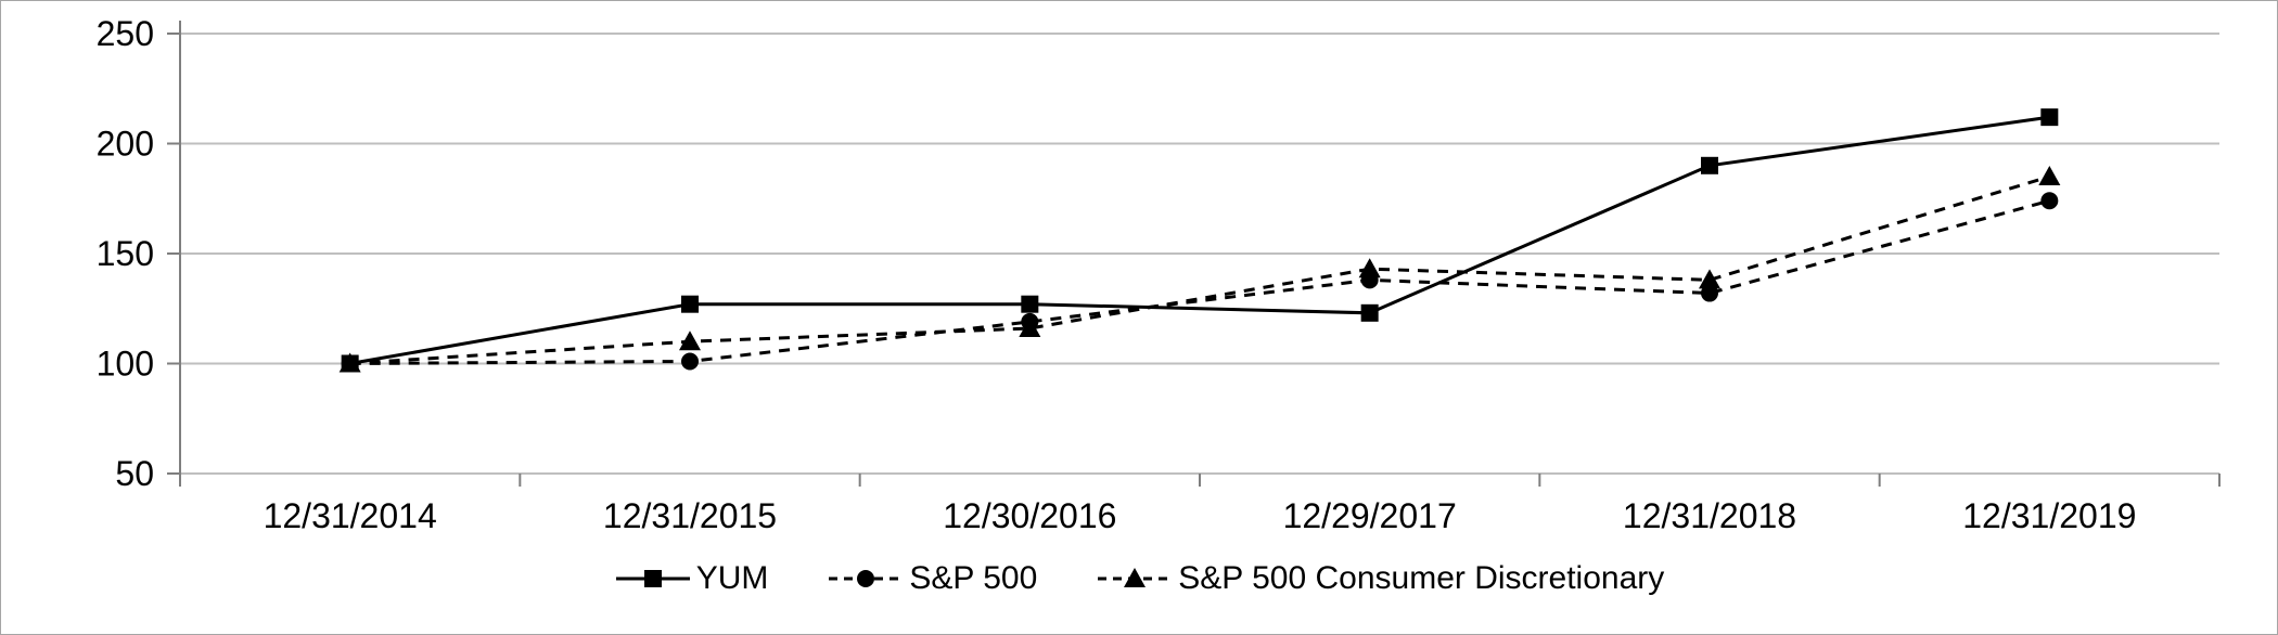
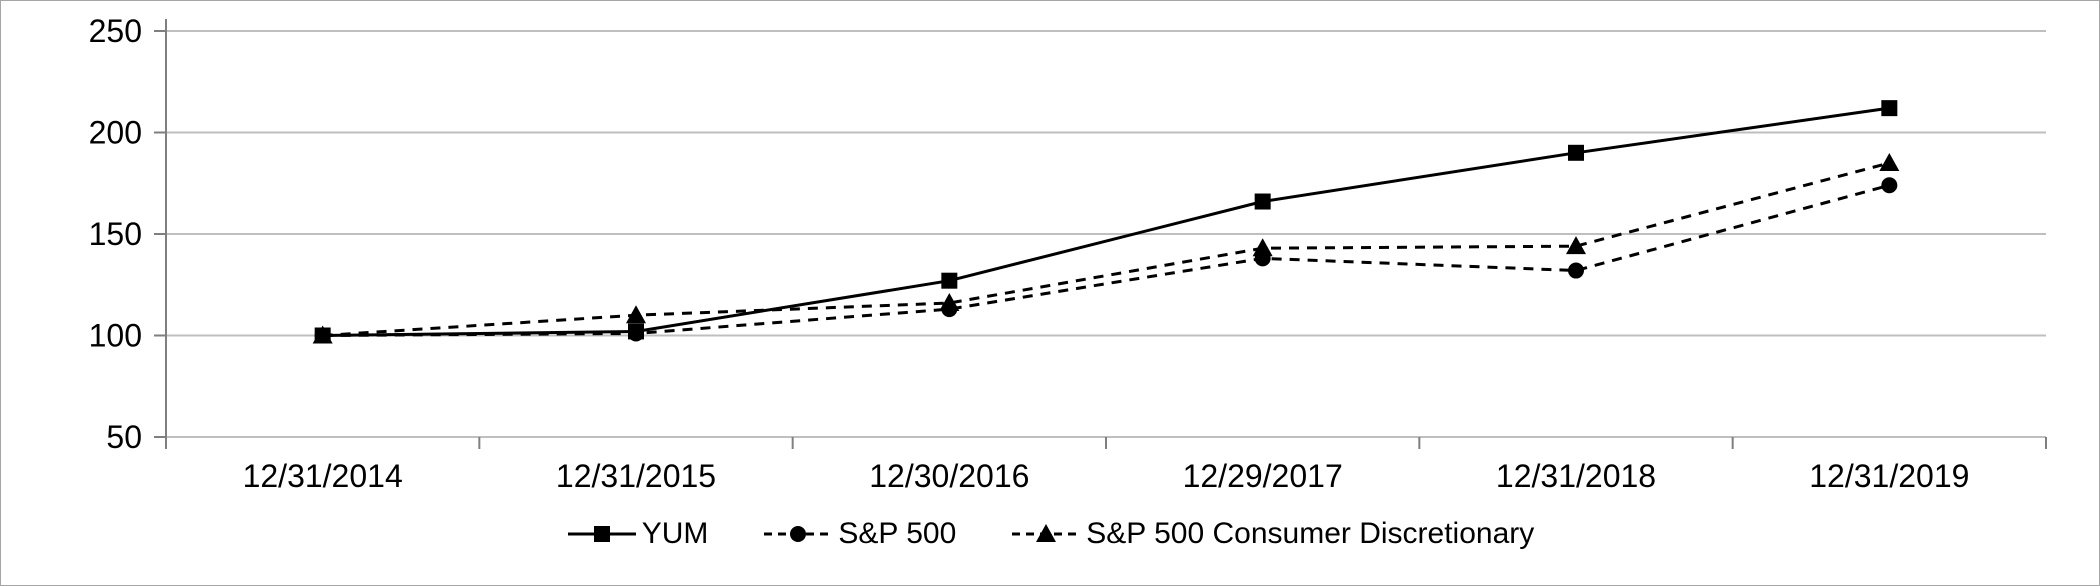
YUM/12/31/2015: 127 -> 102
S&P 500/12/30/2016: 119 -> 113
YUM/12/29/2017: 123 -> 166
S&P 500 Consumer Discretionary/12/31/2018: 138 -> 144
